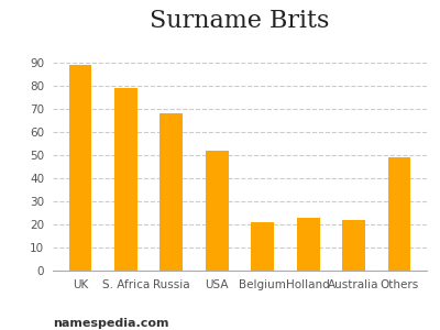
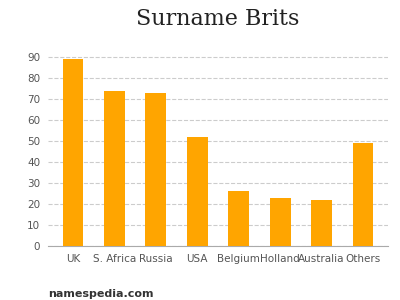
S. Africa: 79 -> 74
Russia: 68 -> 73
Belgium: 21 -> 26
